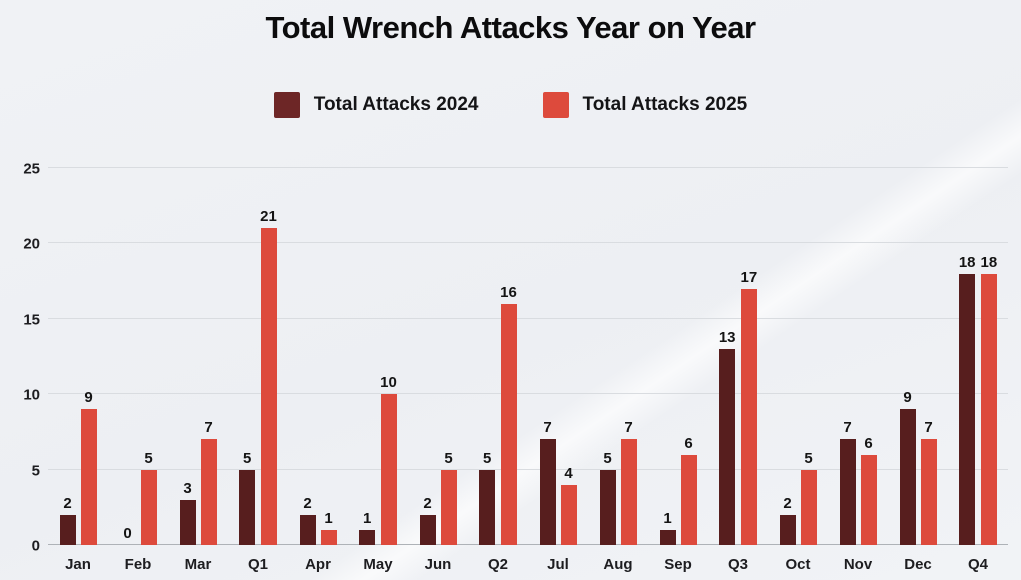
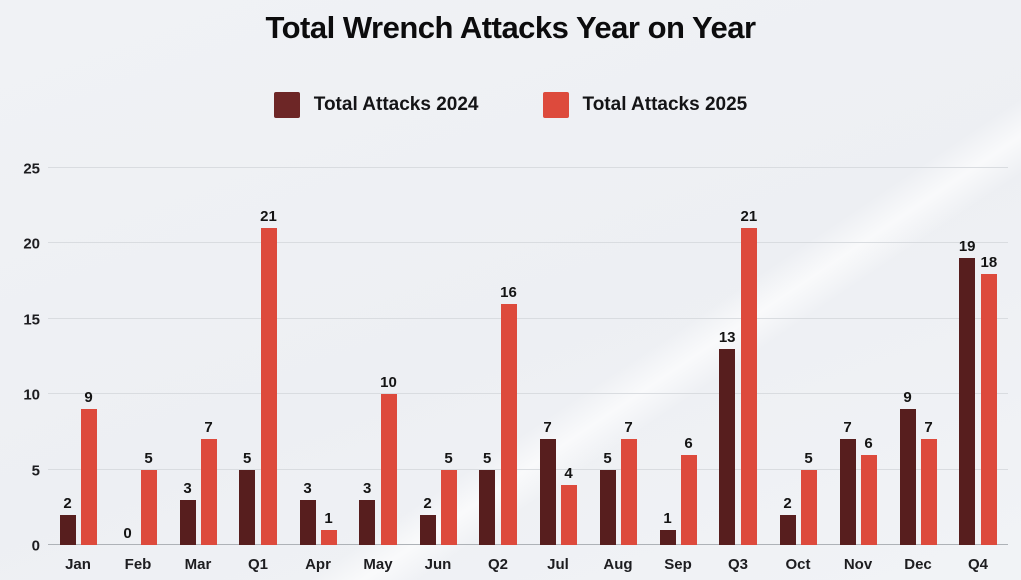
Total Attacks 2024/Apr: 2 -> 3
Total Attacks 2024/May: 1 -> 3
Total Attacks 2025/Q3: 17 -> 21
Total Attacks 2024/Q4: 18 -> 19
